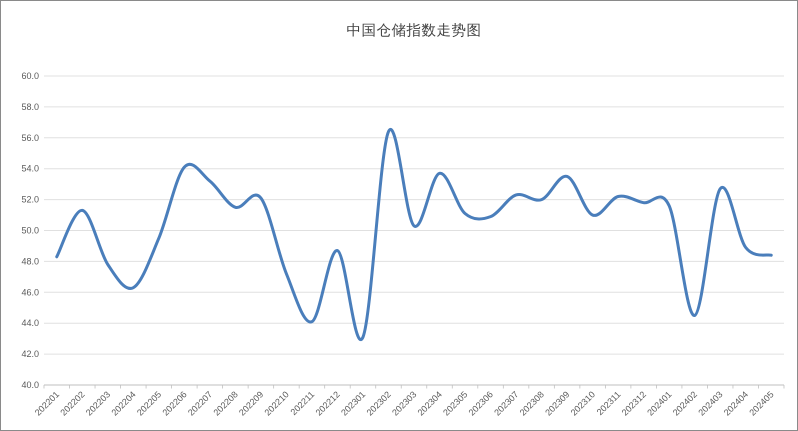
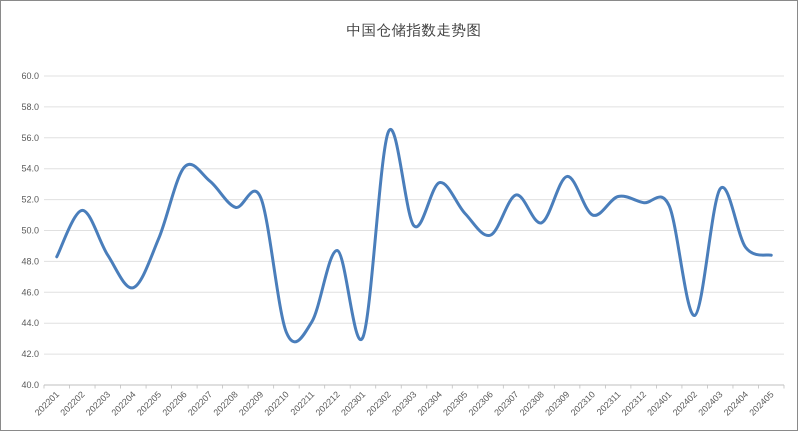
202203: 47.8 -> 48.4
202210: 47.2 -> 43.4
202304: 53.7 -> 53.1
202306: 50.9 -> 49.7
202308: 52.0 -> 50.5
